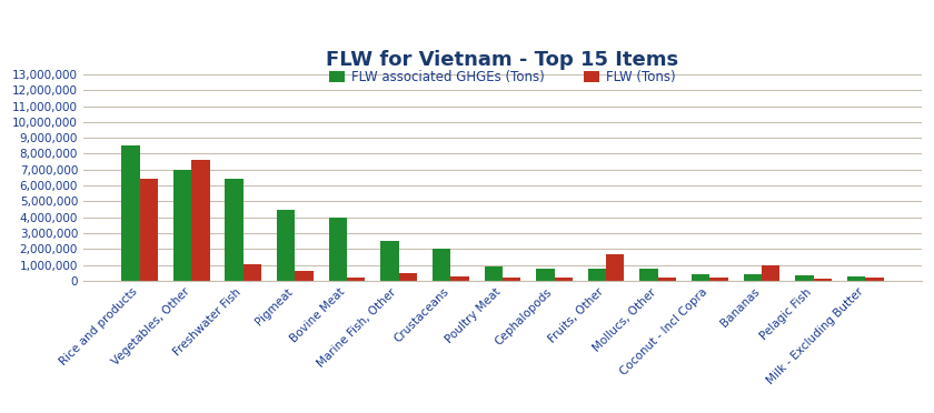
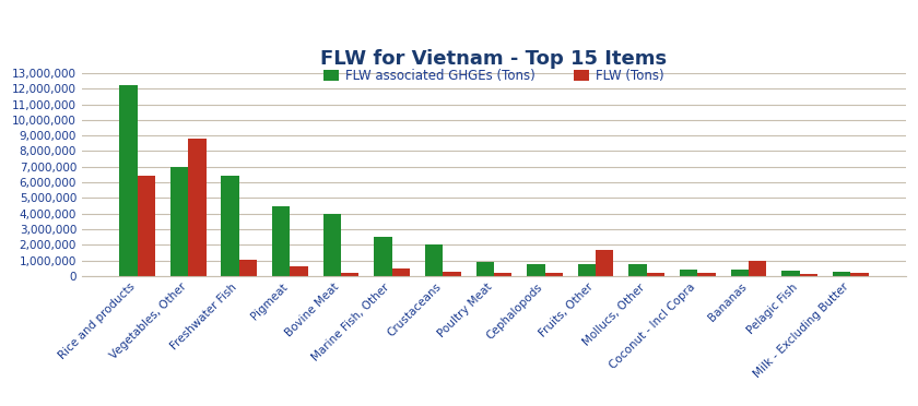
FLW associated GHGEs (Tons)/Rice and products: 8,500,000 -> 12,200,000
FLW (Tons)/Vegetables, Other: 7,600,000 -> 8,800,000
